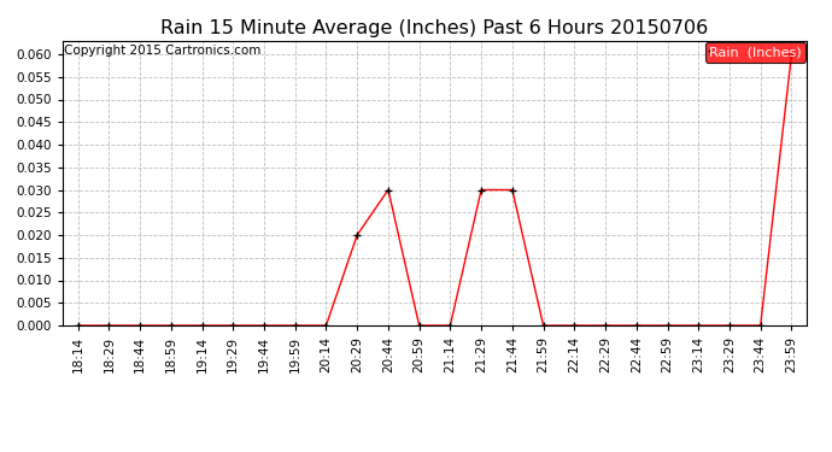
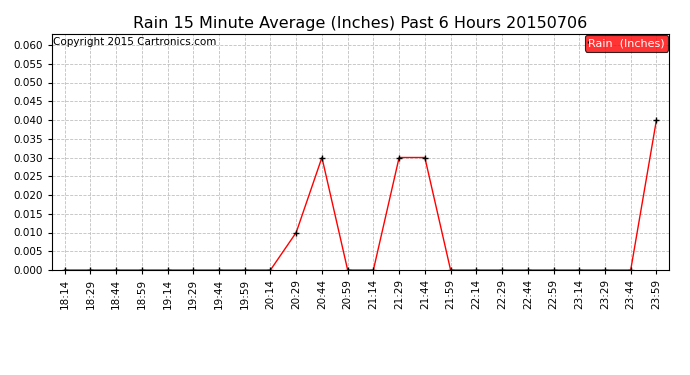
20:29: 0.02 -> 0.01
23:59: 0.06 -> 0.04
